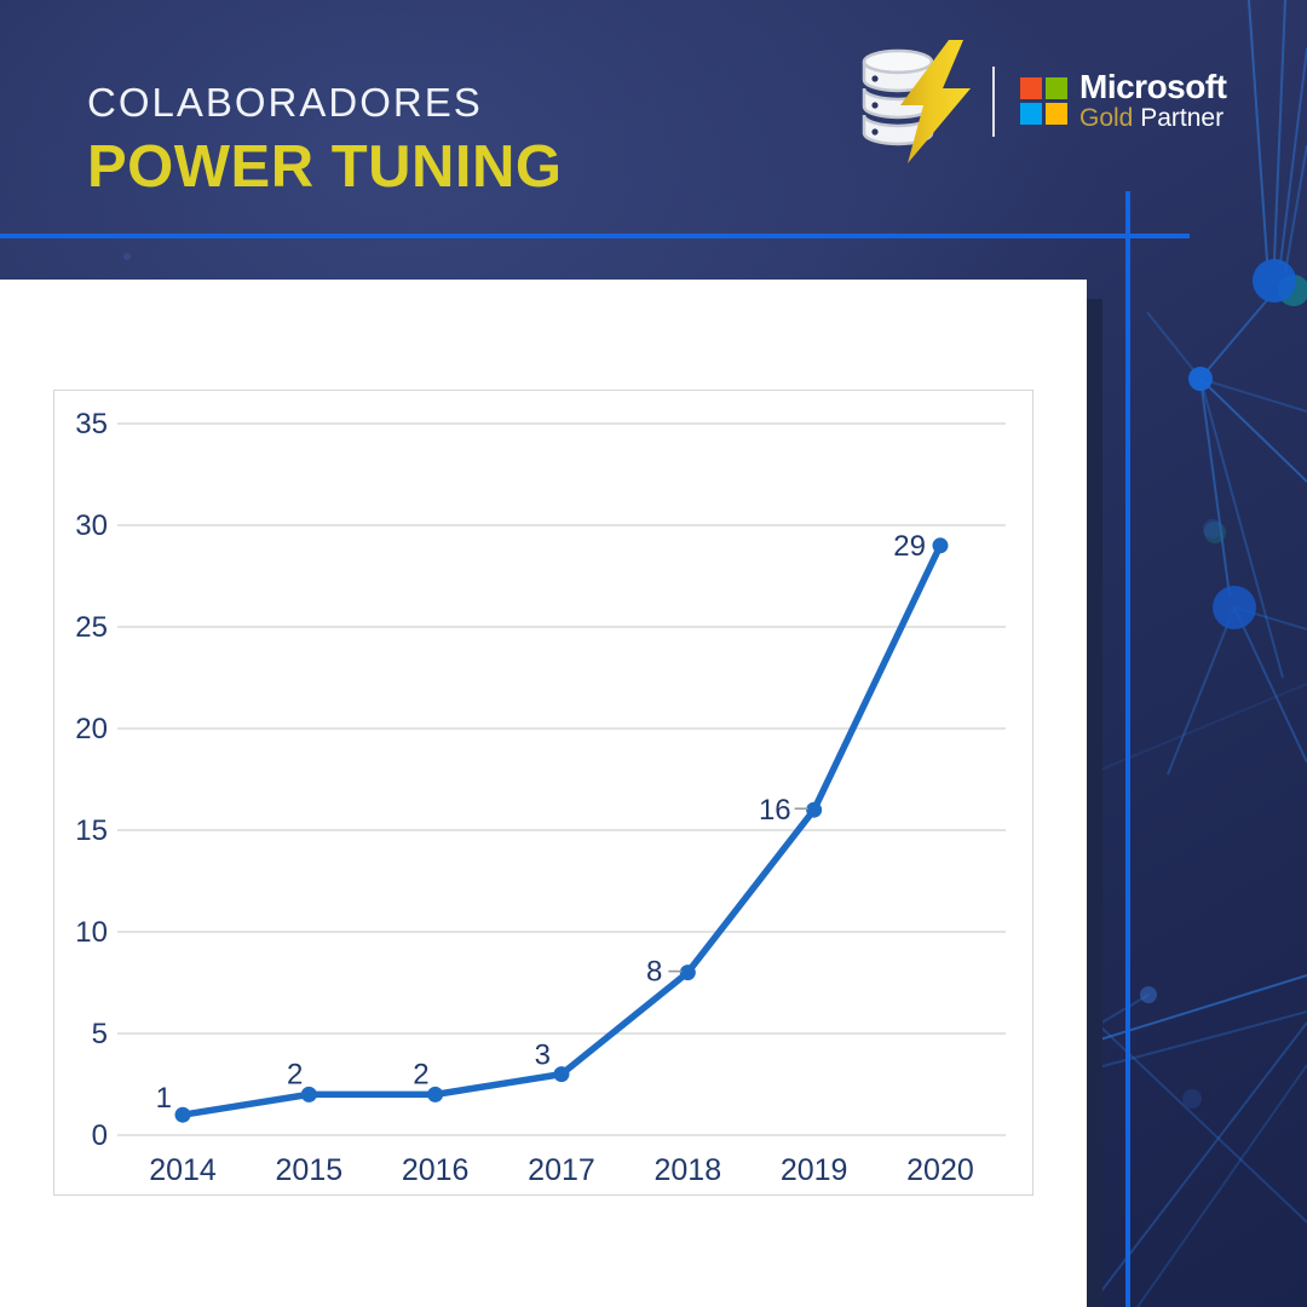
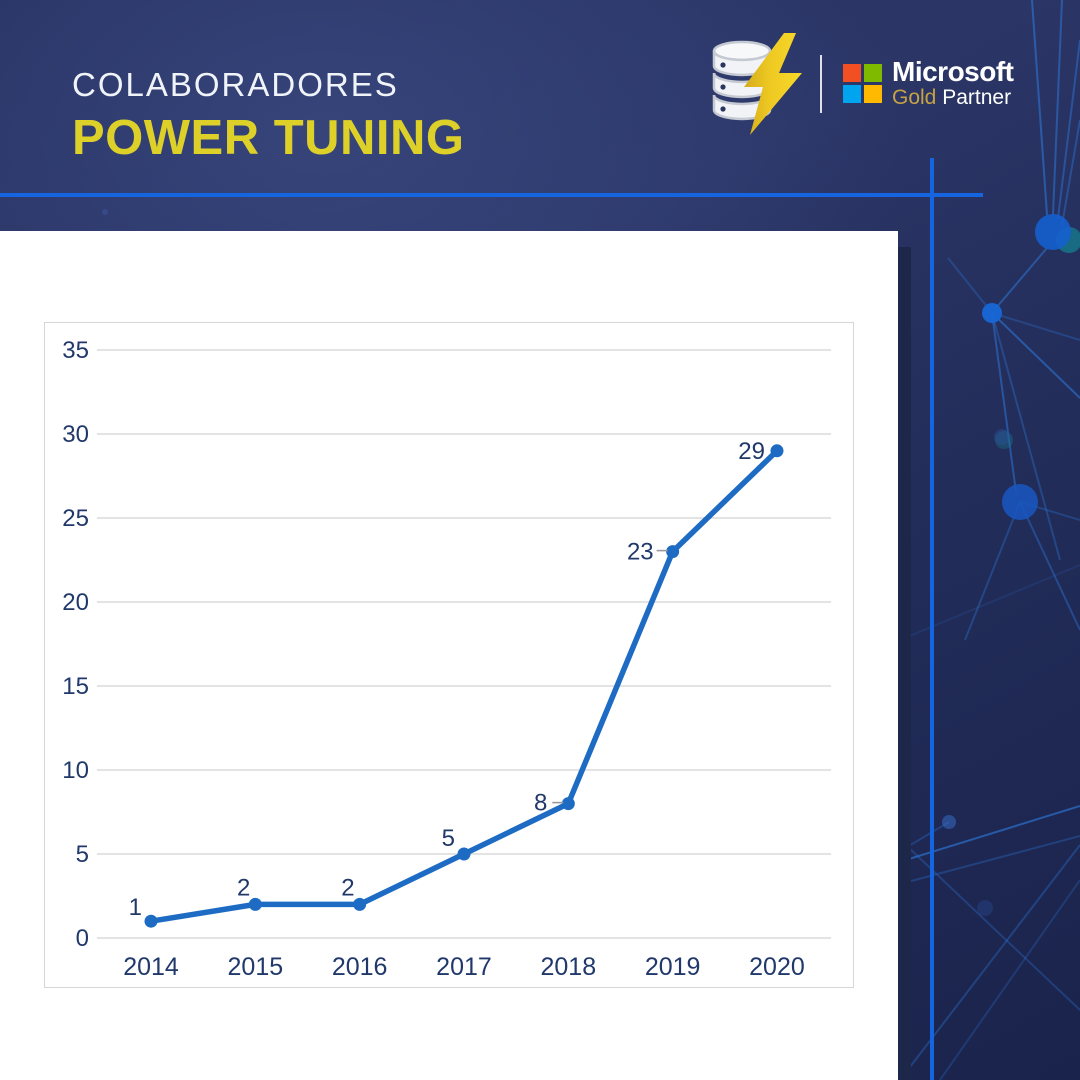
2017: 3 -> 5
2019: 16 -> 23
